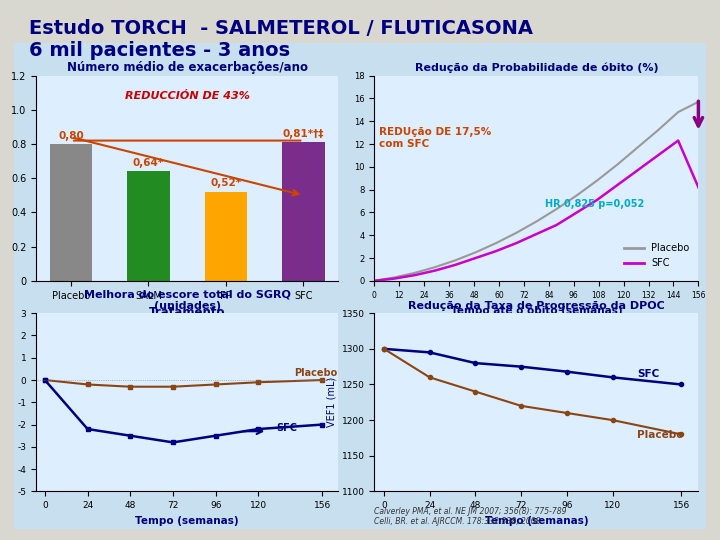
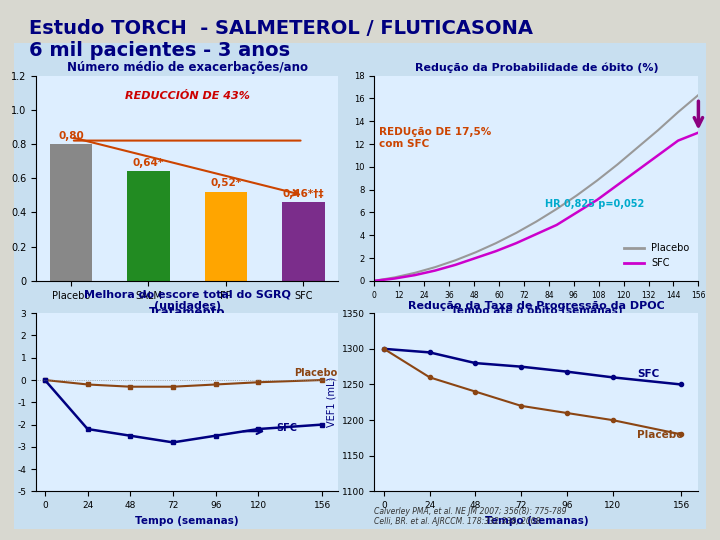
Número médio de exacerbações/ano/SFC: 0,81*†‡ -> 0,46*†‡
Redução da Probabilidade de óbito (%)/Placebo/156: 15.7 -> 16.3
Redução da Probabilidade de óbito (%)/SFC/156: 8.2 -> 13.0
